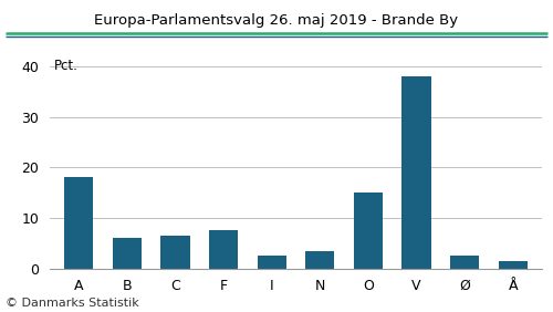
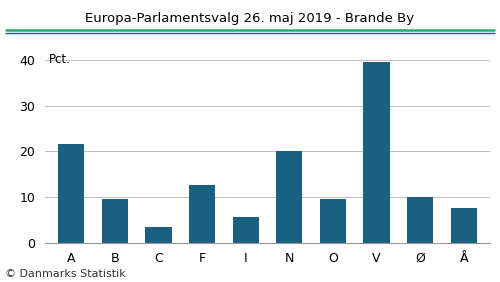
A: 18.0 -> 21.5
B: 6.1 -> 9.5
C: 6.5 -> 3.5
F: 7.5 -> 12.5
I: 2.5 -> 5.5
N: 3.5 -> 20.0
O: 15.0 -> 9.5
V: 38.0 -> 39.5
Ø: 2.6 -> 10.0
Å: 1.5 -> 7.5
